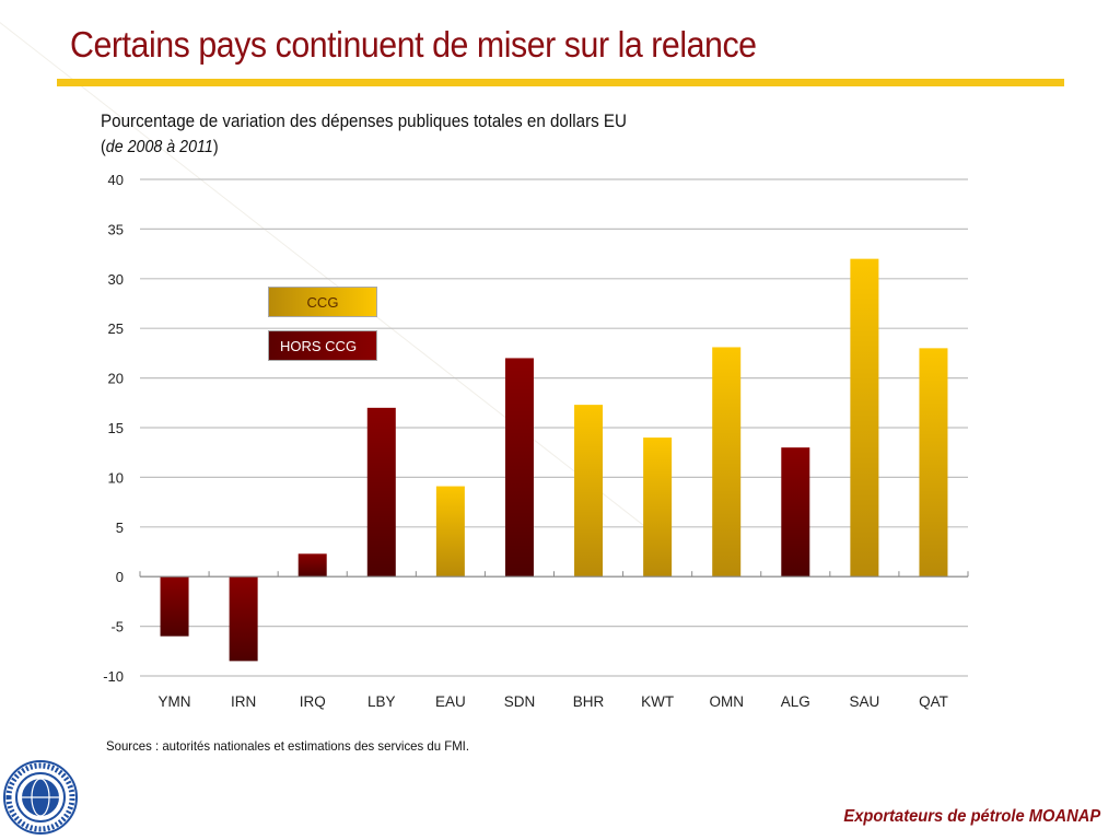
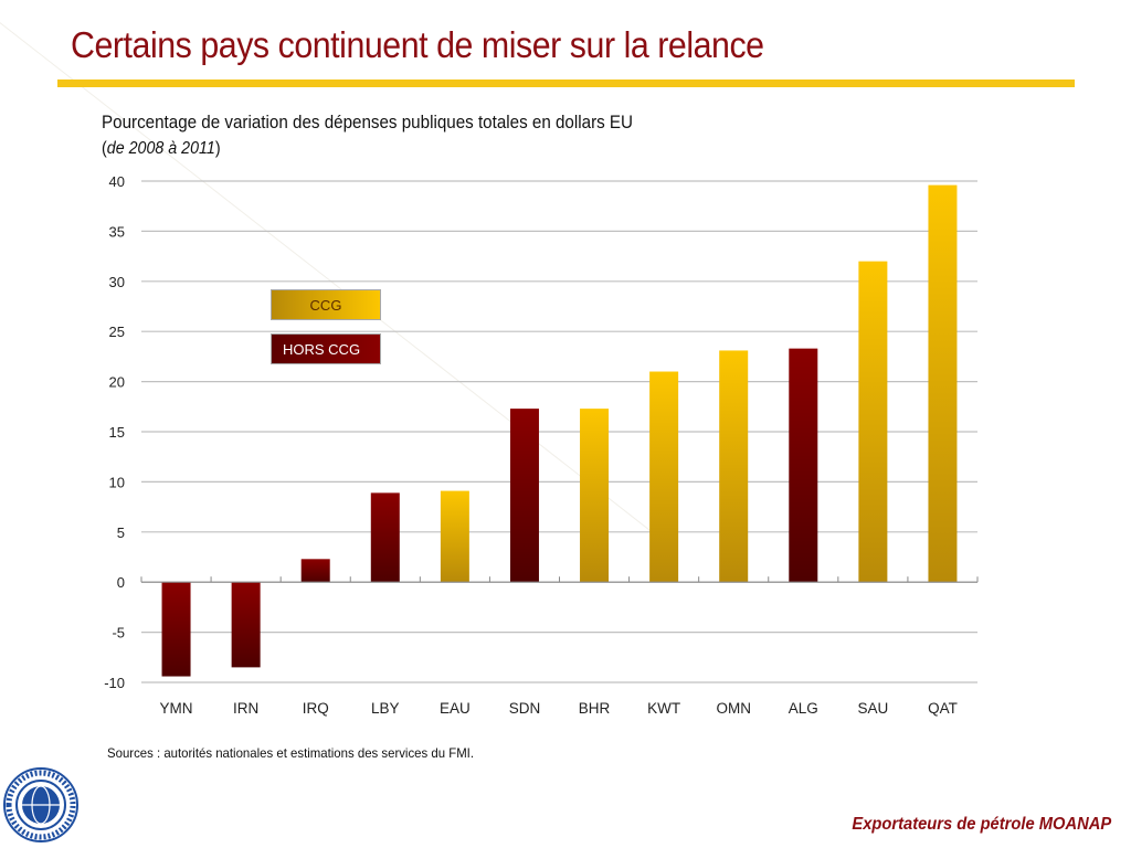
YMN: -6 -> -9
LBY: 17 -> 9
SDN: 22 -> 17
KWT: 14 -> 21
ALG: 13 -> 23
QAT: 23 -> 40
